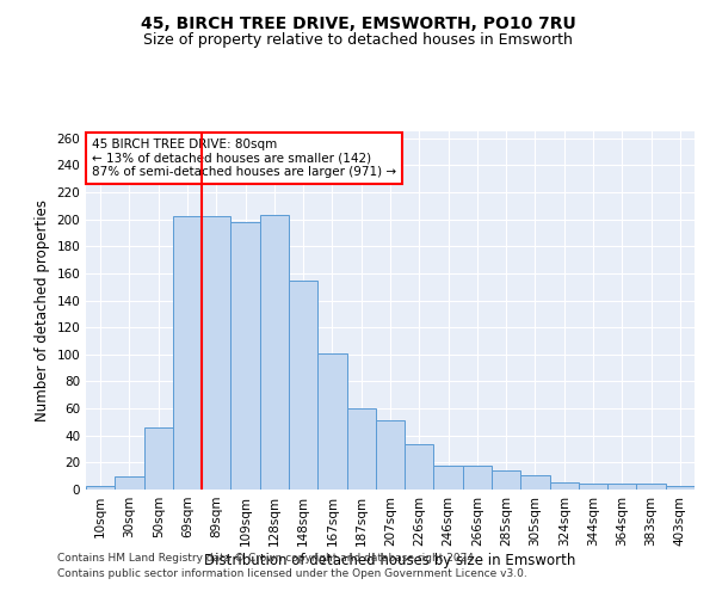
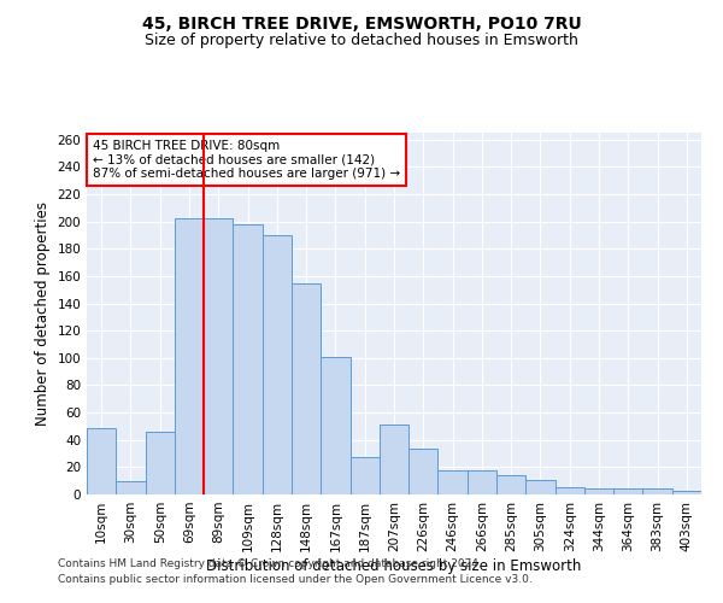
10sqm: 3 -> 49
128sqm: 203 -> 190
187sqm: 60 -> 27
